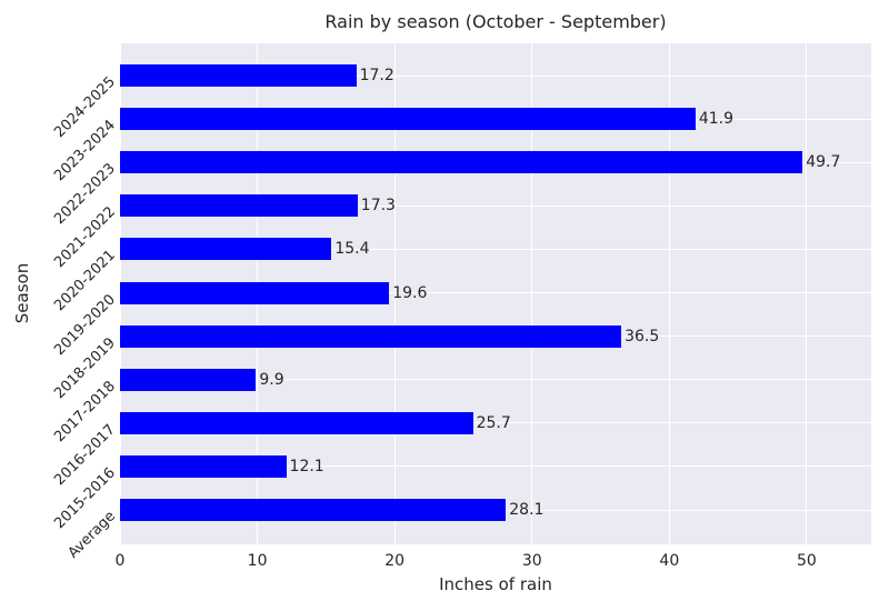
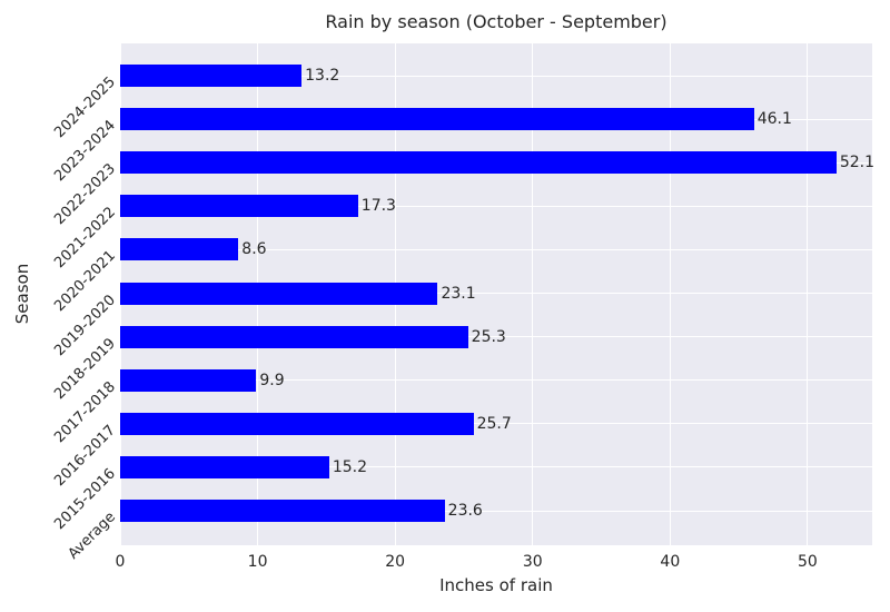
2024-2025: 17.2 -> 13.2
2023-2024: 41.9 -> 46.1
2022-2023: 49.7 -> 52.1
2020-2021: 15.4 -> 8.6
2019-2020: 19.6 -> 23.1
2018-2019: 36.5 -> 25.3
2015-2016: 12.1 -> 15.2
Average: 28.1 -> 23.6
